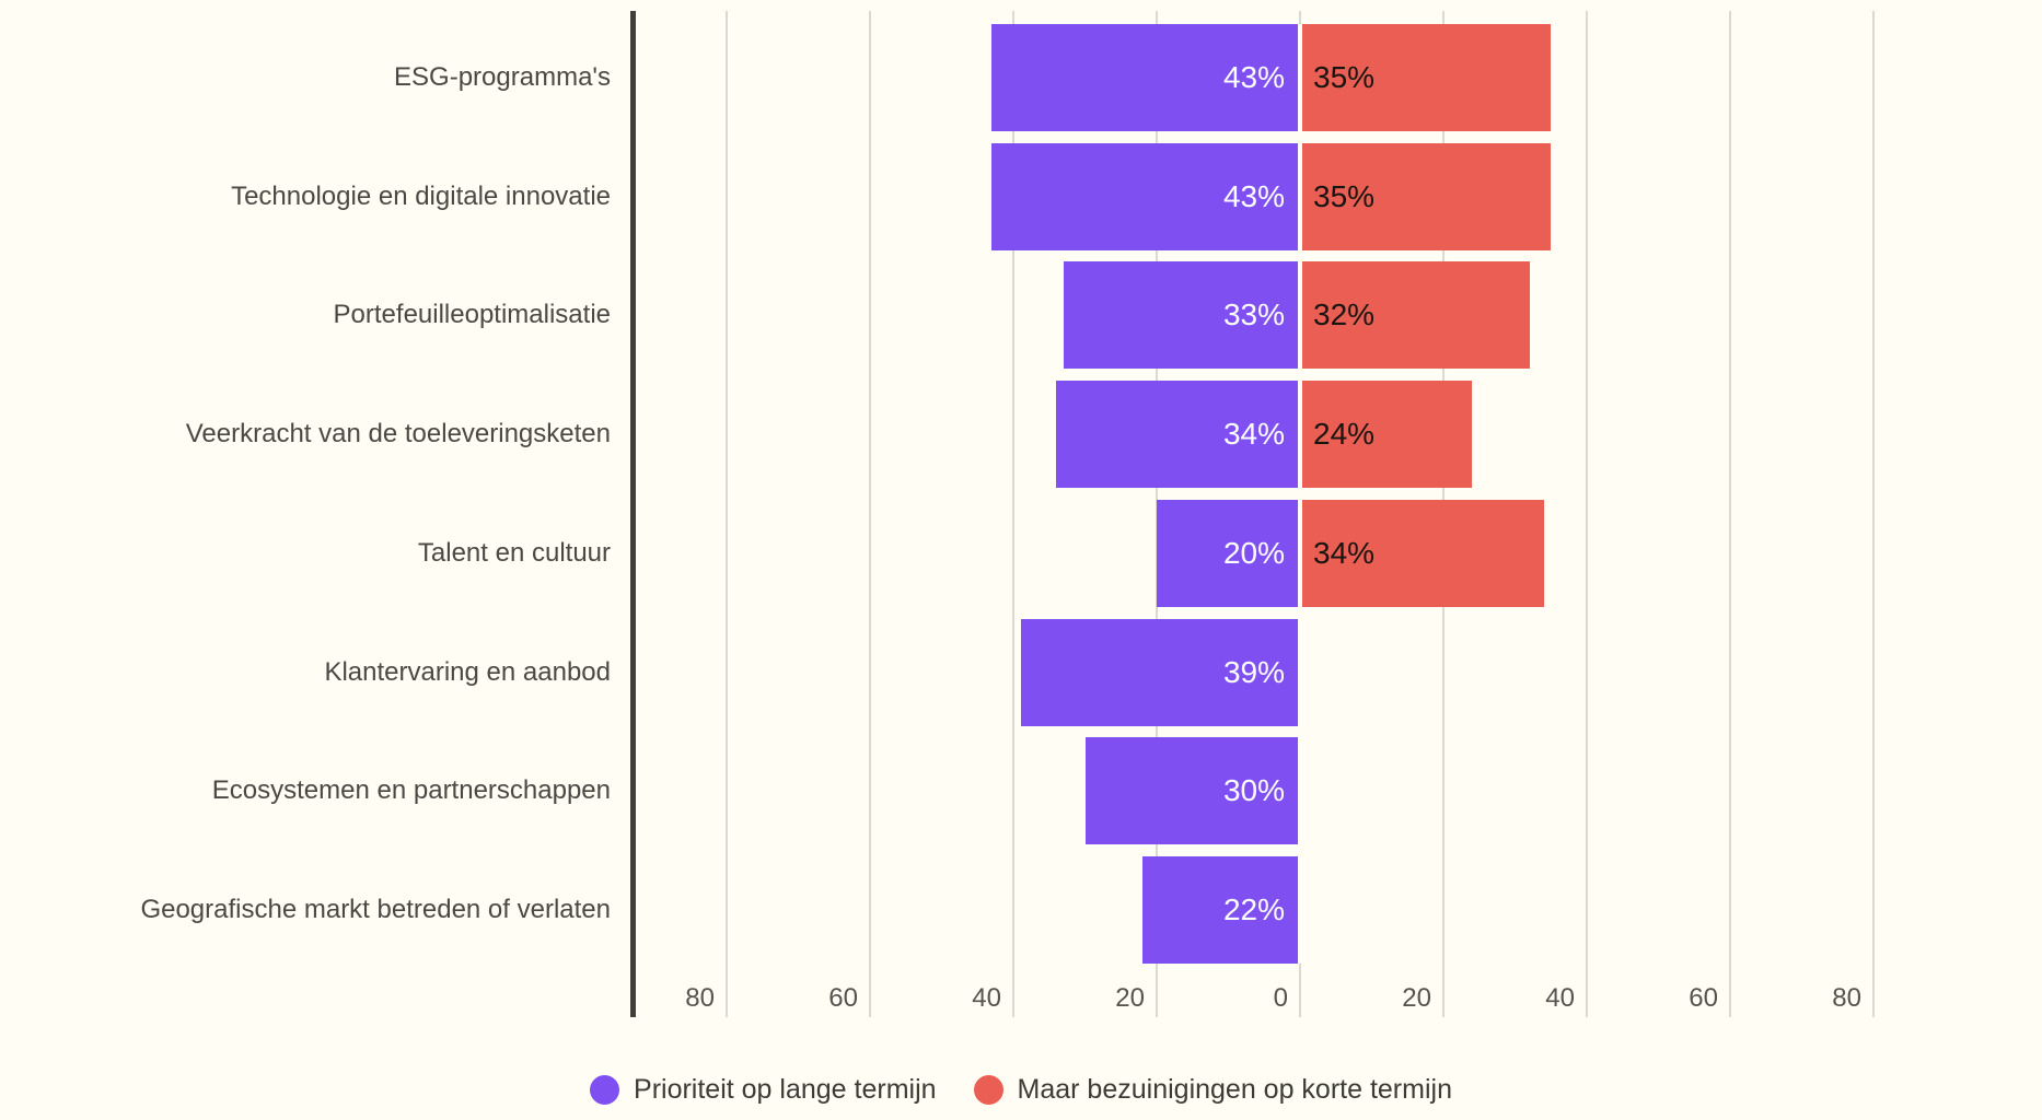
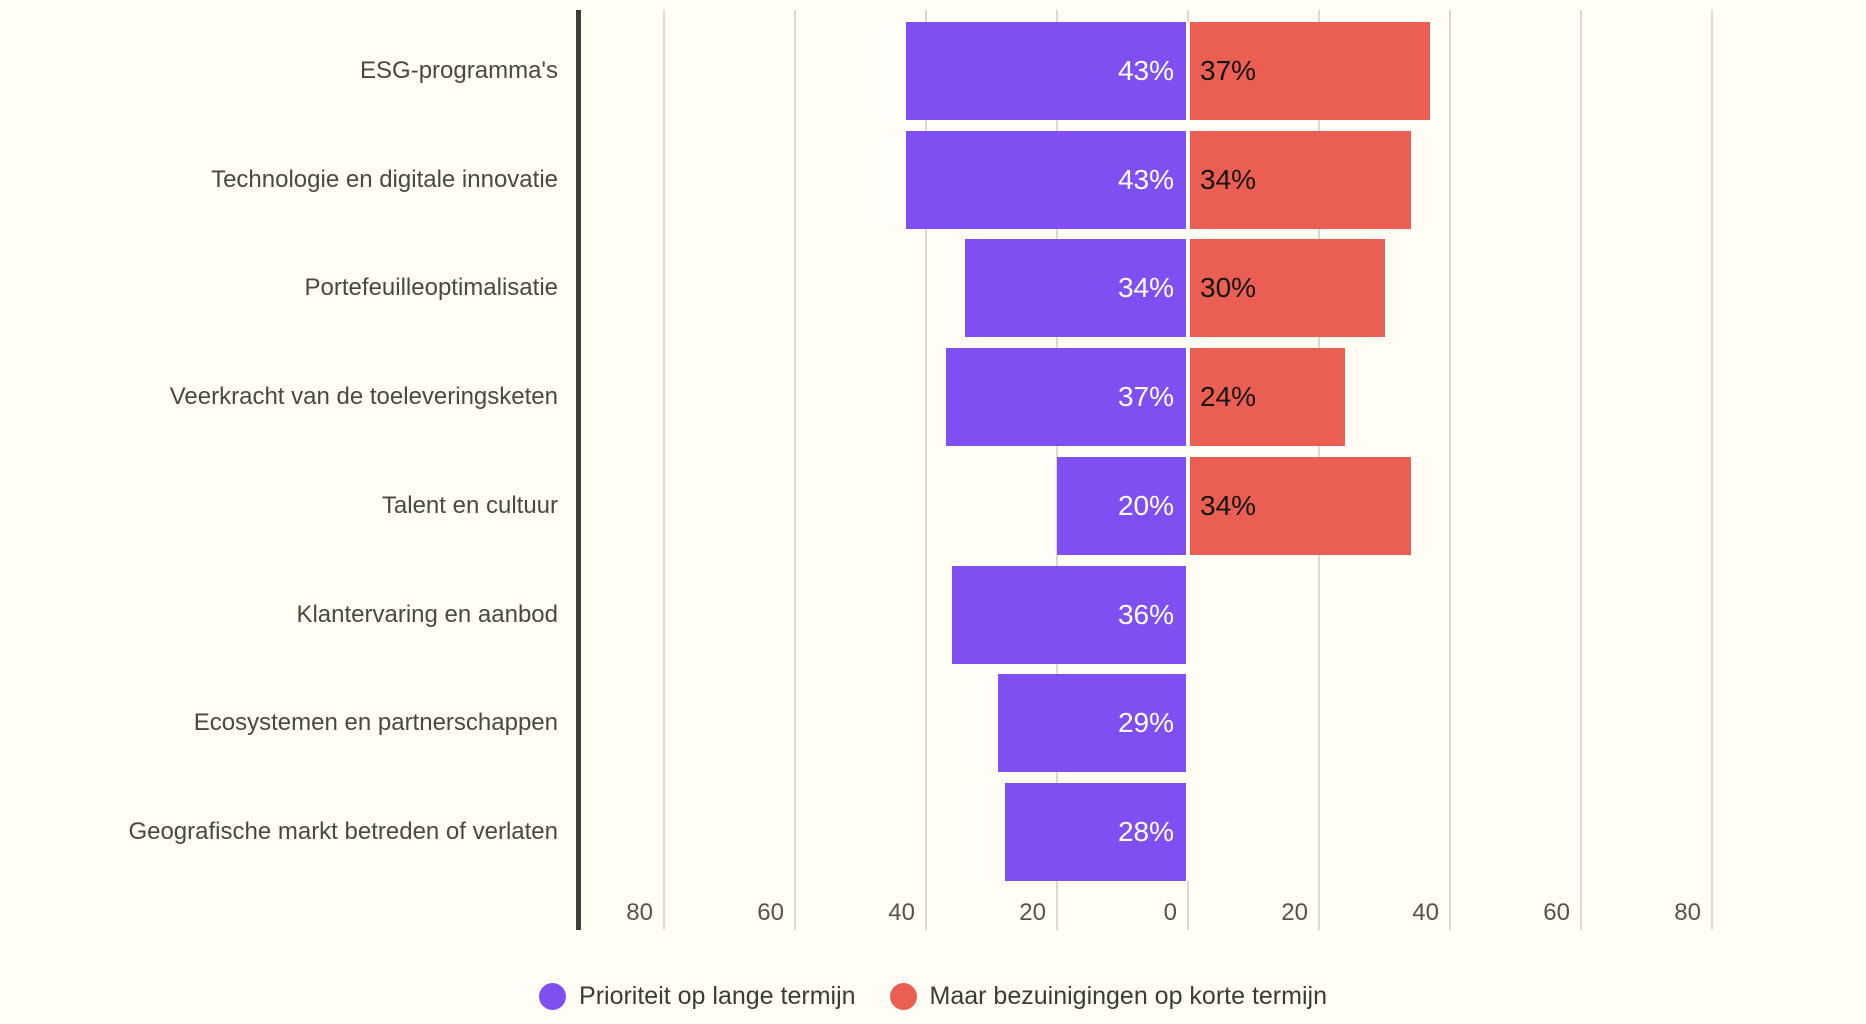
Maar bezuinigingen op korte termijn/ESG-programma's: 35% -> 37%
Maar bezuinigingen op korte termijn/Technologie en digitale innovatie: 35% -> 34%
Prioriteit op lange termijn/Portefeuilleoptimalisatie: 33% -> 34%
Maar bezuinigingen op korte termijn/Portefeuilleoptimalisatie: 32% -> 30%
Prioriteit op lange termijn/Veerkracht van de toeleveringsketen: 34% -> 37%
Prioriteit op lange termijn/Klantervaring en aanbod: 39% -> 36%
Prioriteit op lange termijn/Ecosystemen en partnerschappen: 30% -> 29%
Prioriteit op lange termijn/Geografische markt betreden of verlaten: 22% -> 28%
